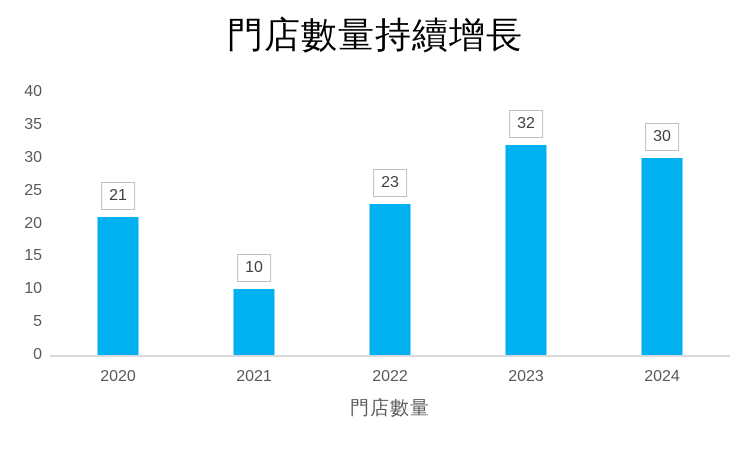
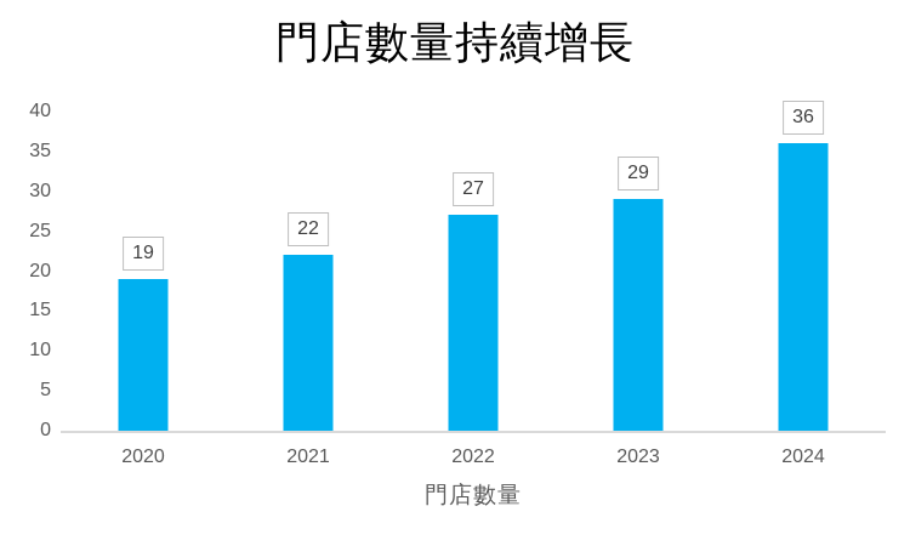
2020: 21 -> 19
2021: 10 -> 22
2022: 23 -> 27
2023: 32 -> 29
2024: 30 -> 36
